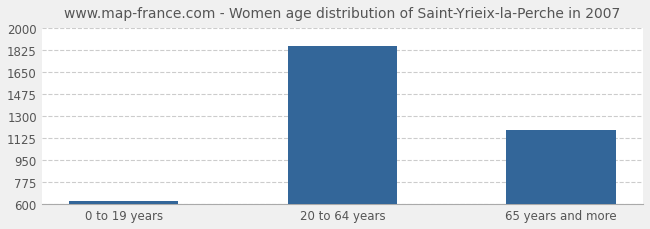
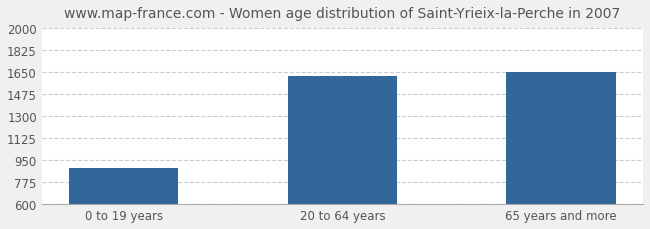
0 to 19 years: 620 -> 890
20 to 64 years: 1860 -> 1620
65 years and more: 1190 -> 1650
